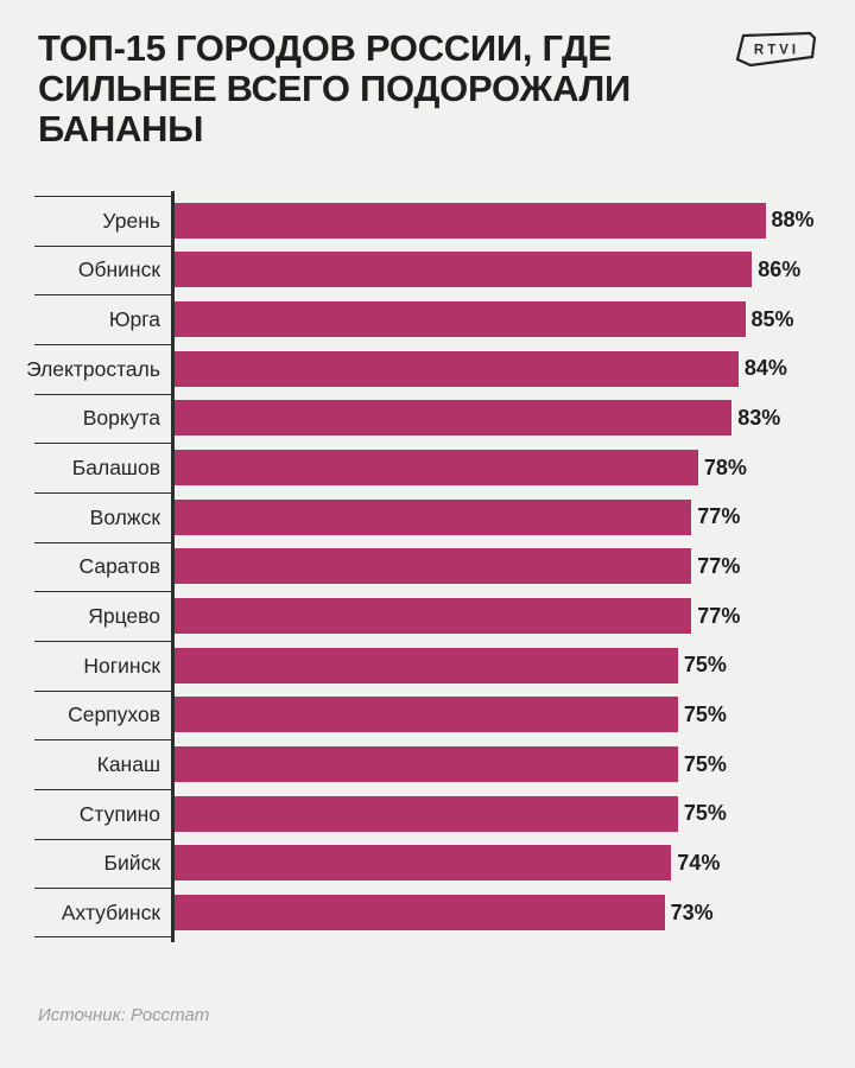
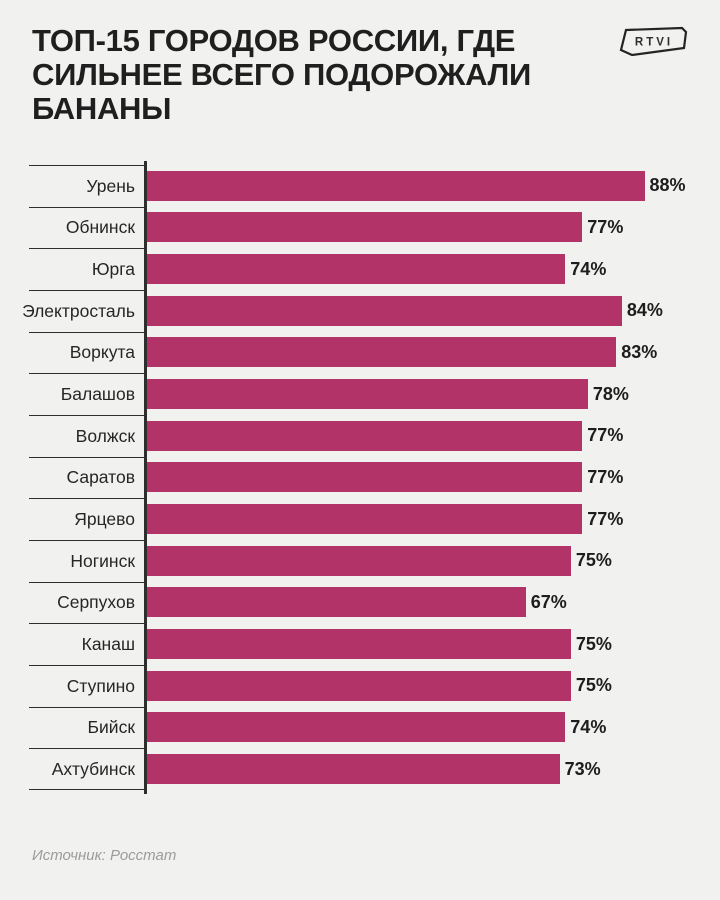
Обнинск: 86% -> 77%
Юрга: 85% -> 74%
Серпухов: 75% -> 67%
